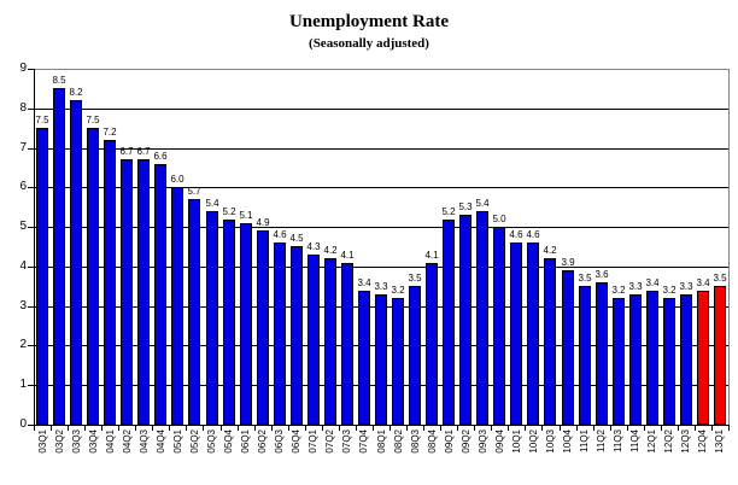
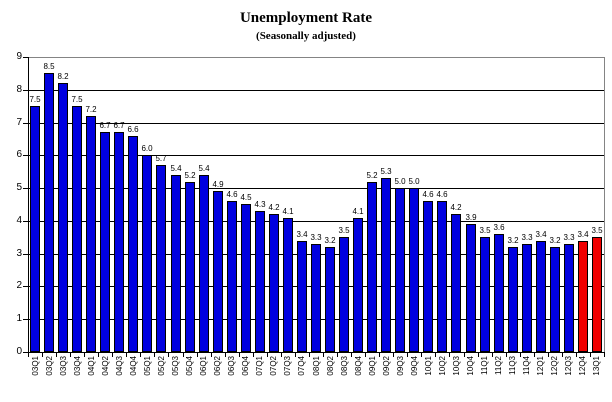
06Q1: 5.1 -> 5.4
09Q3: 5.4 -> 5.0
